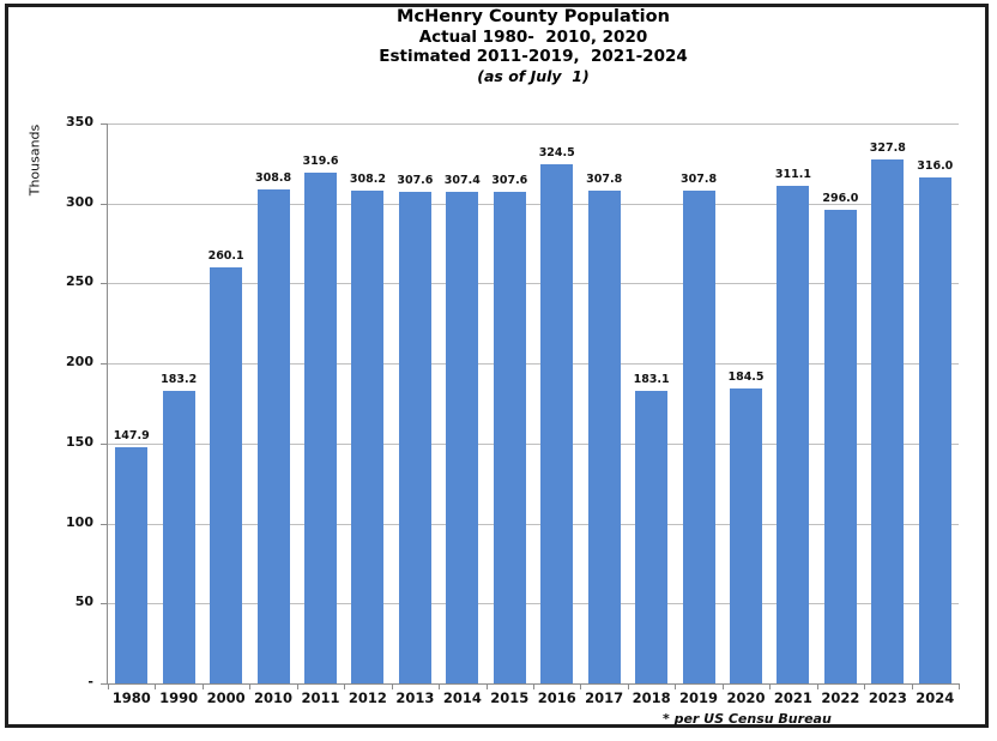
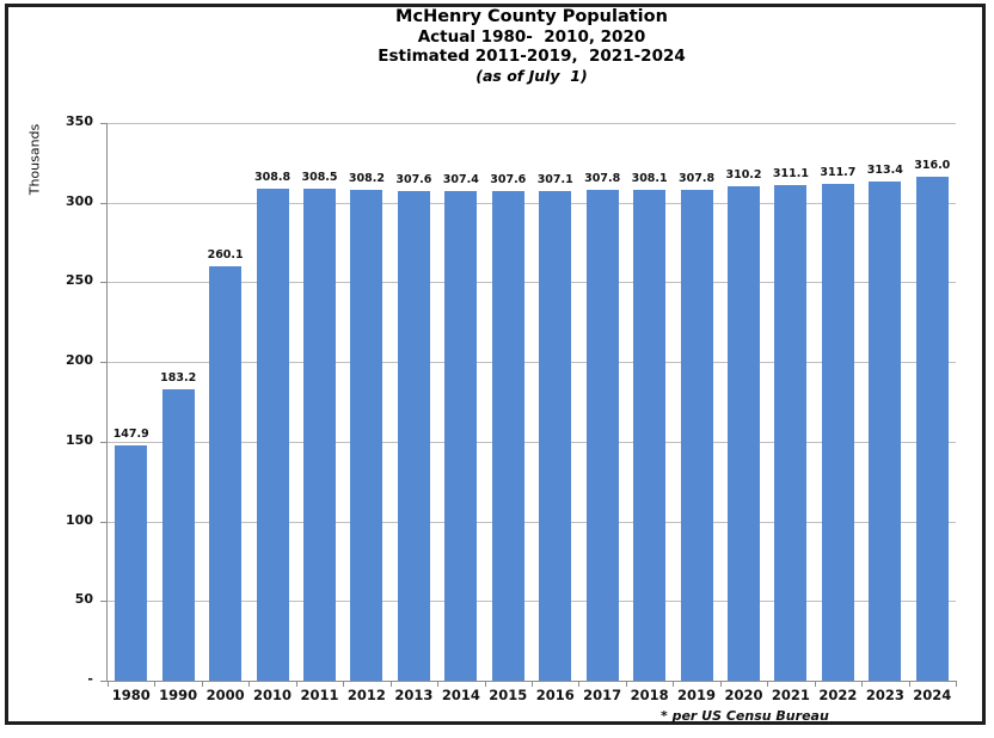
2011: 319.6 -> 308.5
2016: 324.5 -> 307.1
2018: 183.1 -> 308.1
2020: 184.5 -> 310.2
2022: 296.0 -> 311.7
2023: 327.8 -> 313.4
